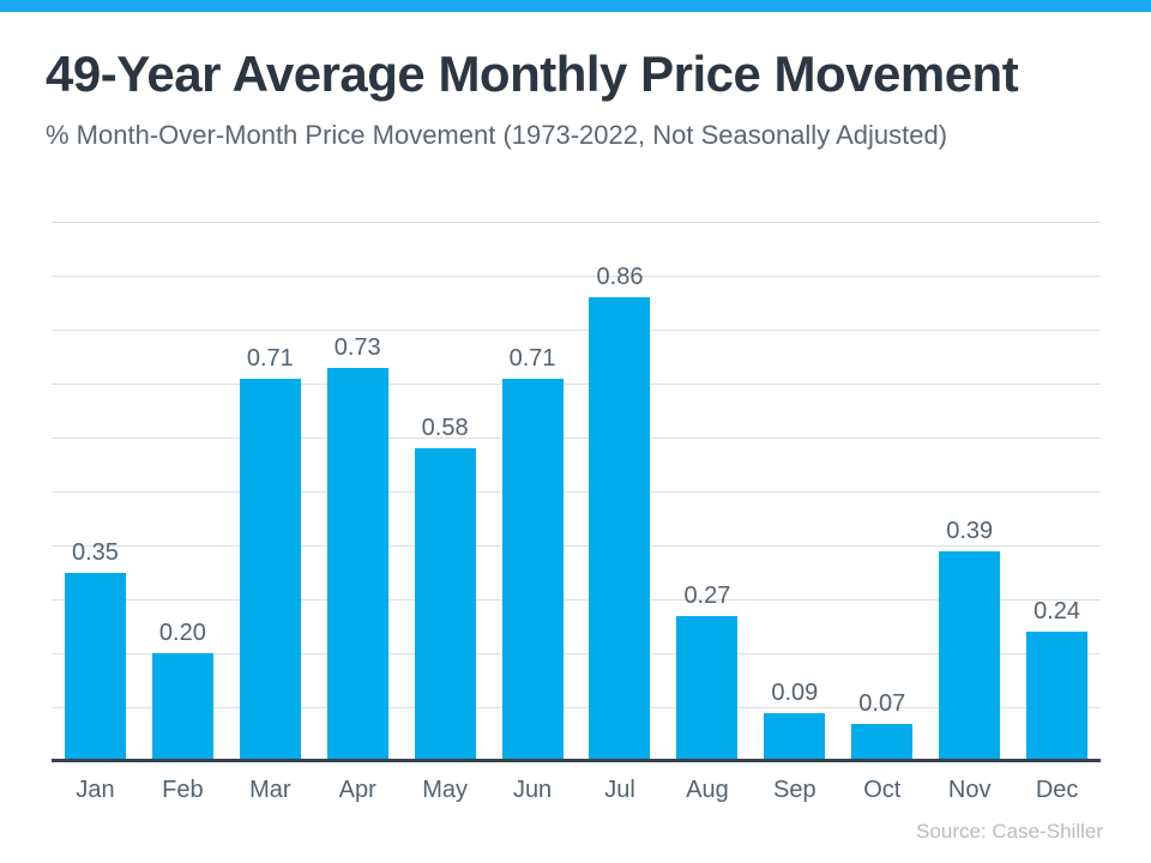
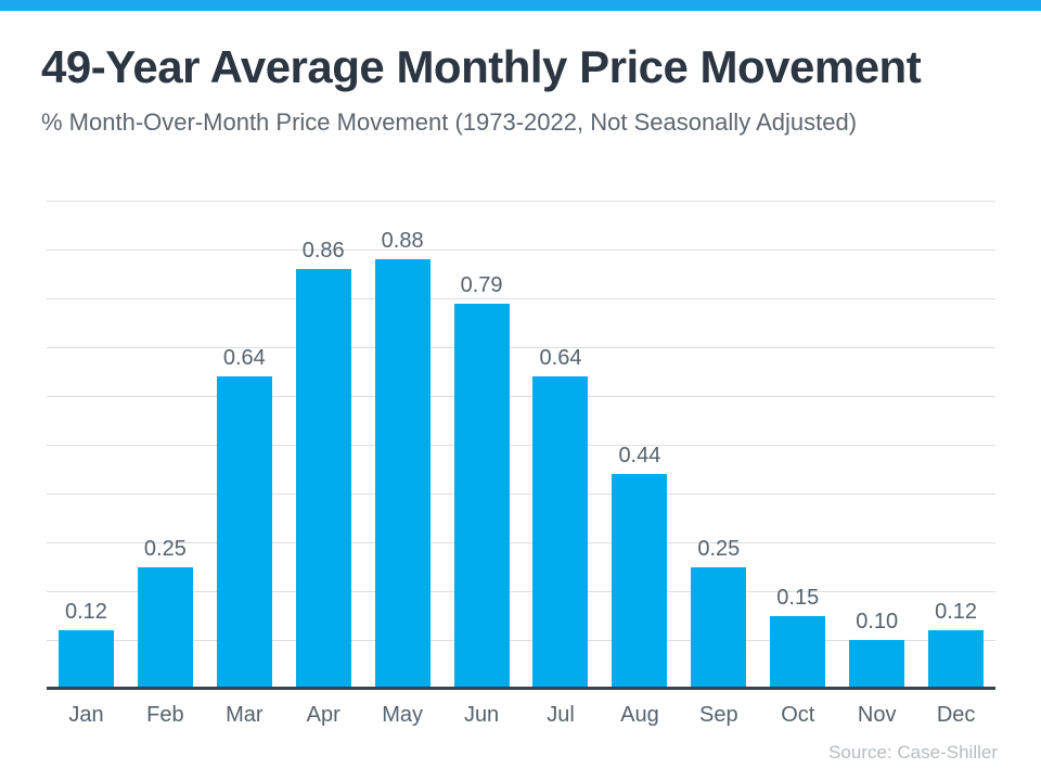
Jan: 0.35 -> 0.12
Feb: 0.20 -> 0.25
Mar: 0.71 -> 0.64
Apr: 0.73 -> 0.86
May: 0.58 -> 0.88
Jun: 0.71 -> 0.79
Jul: 0.86 -> 0.64
Aug: 0.27 -> 0.44
Sep: 0.09 -> 0.25
Oct: 0.07 -> 0.15
Nov: 0.39 -> 0.10
Dec: 0.24 -> 0.12
